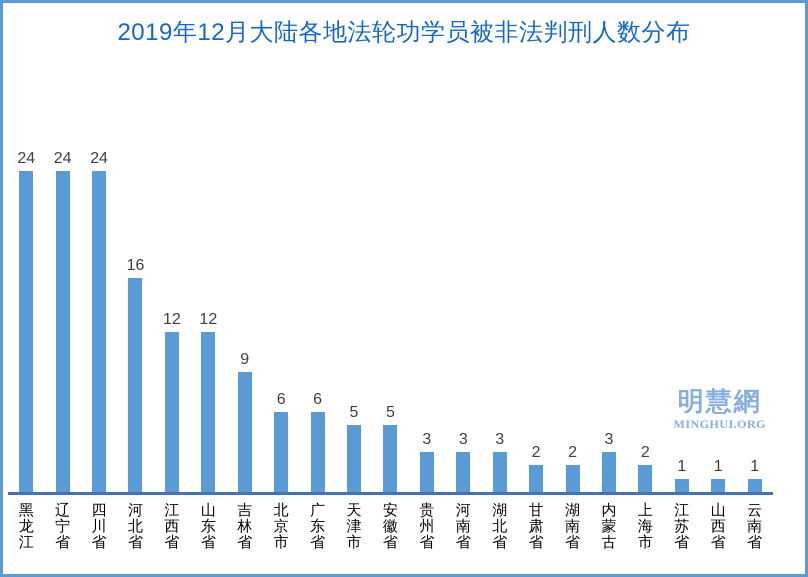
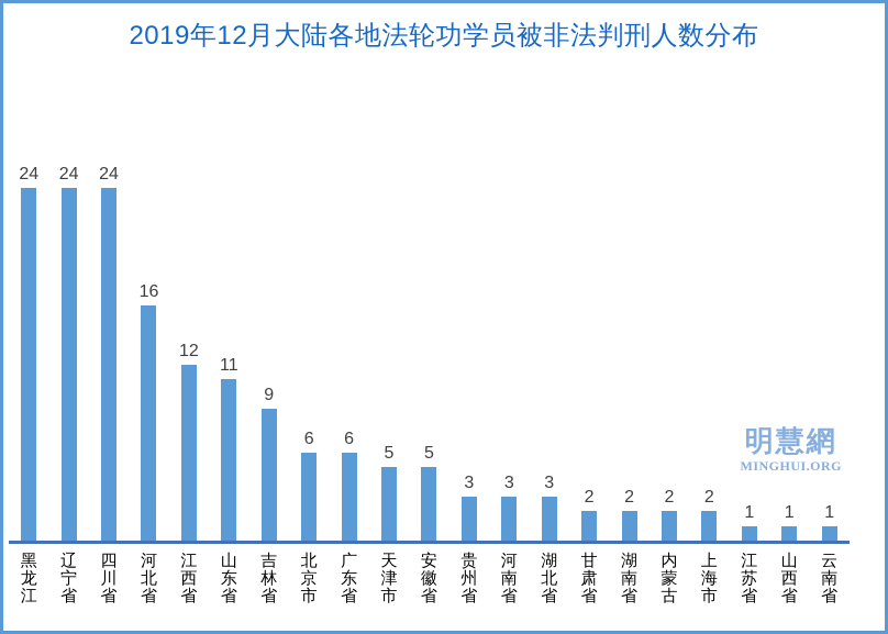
山东省: 12 -> 11
内蒙古: 3 -> 2
